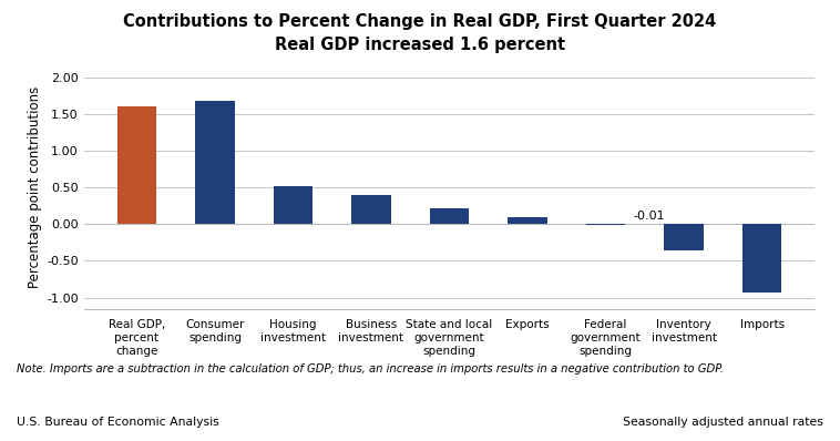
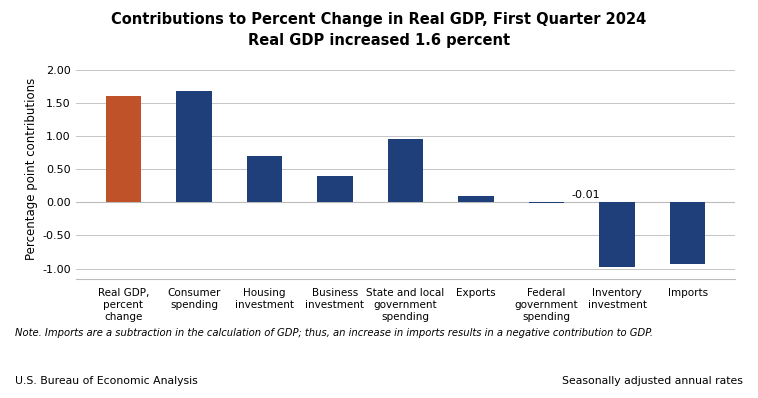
Housing investment: 0.52 -> 0.70
State and local government spending: 0.22 -> 0.96
Inventory investment: -0.35 -> -0.98
